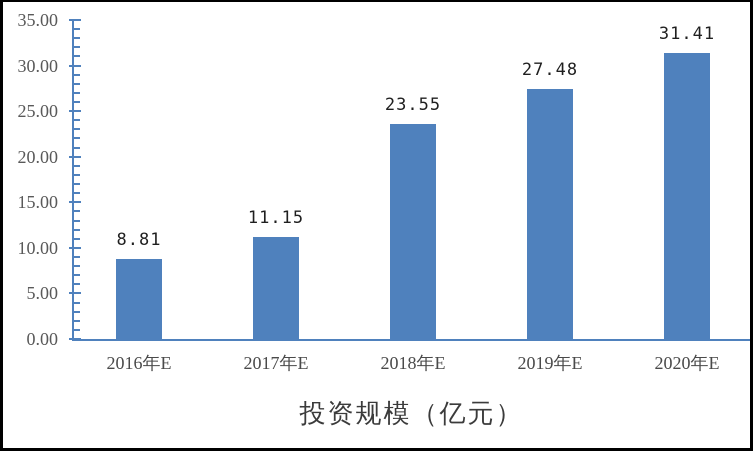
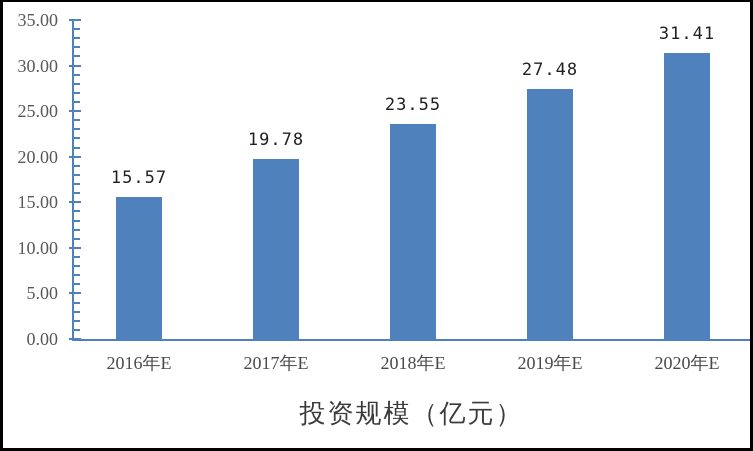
2016年E: 8.81 -> 15.57
2017年E: 11.15 -> 19.78
